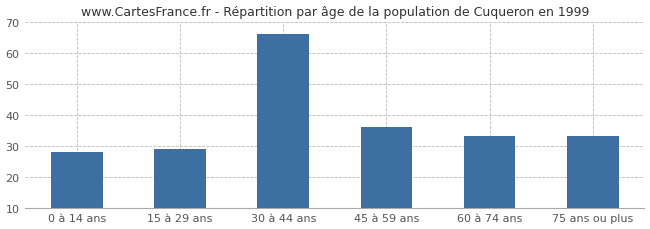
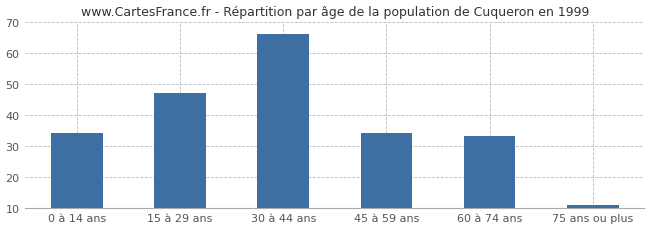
0 à 14 ans: 28 -> 34
15 à 29 ans: 29 -> 47
45 à 59 ans: 36 -> 34
75 ans ou plus: 33 -> 11
